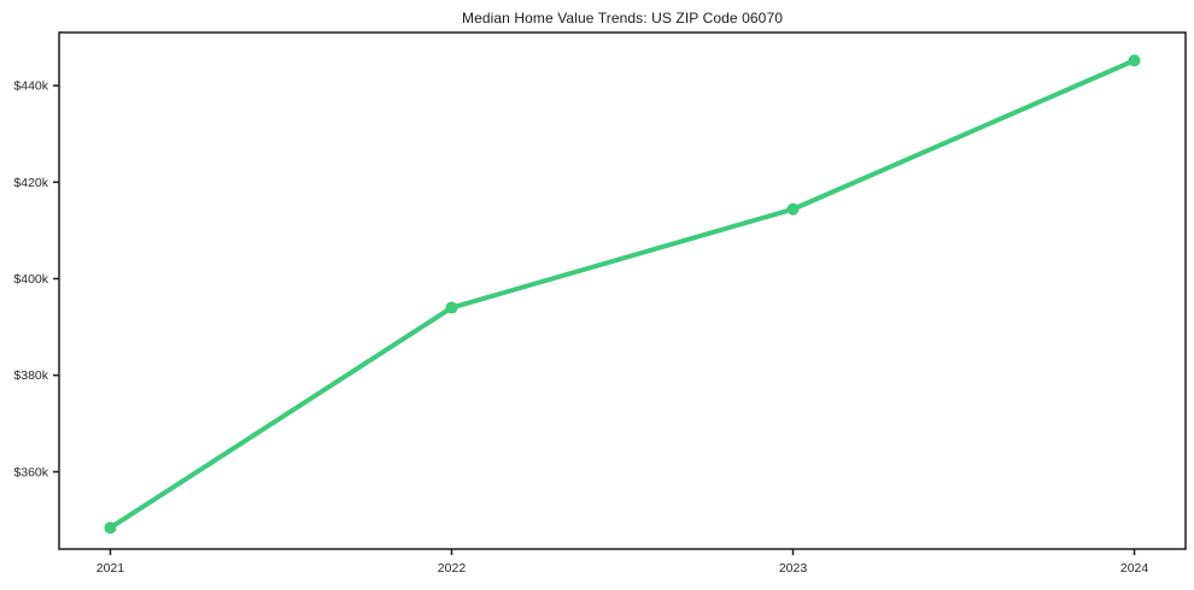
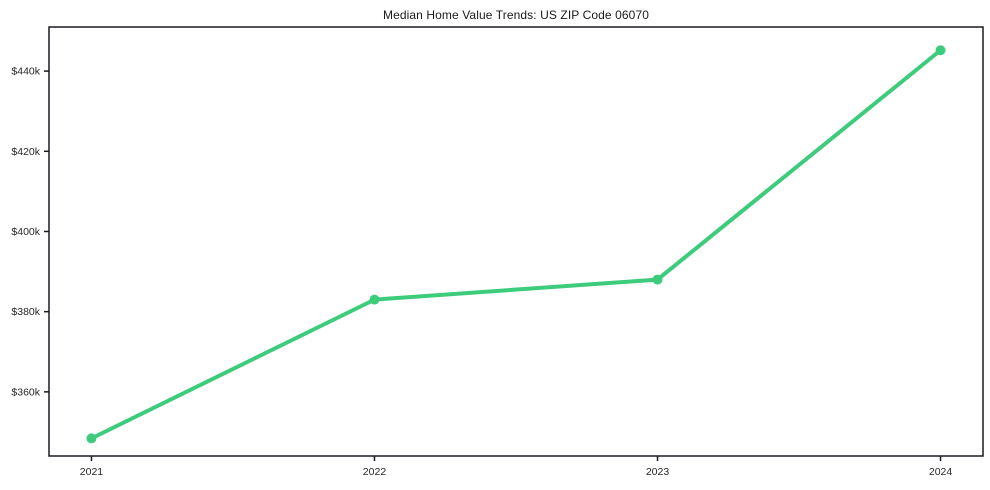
2022: $394k -> $383k
2023: $414k -> $388k
